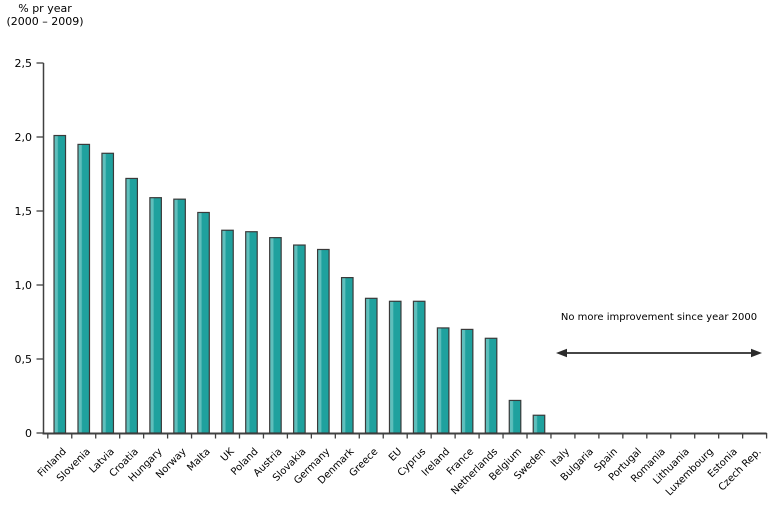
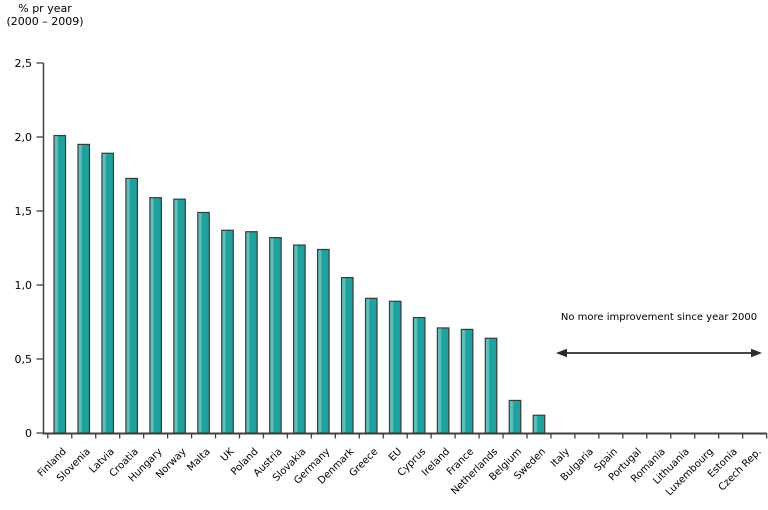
Cyprus: 0,89 -> 0,78
